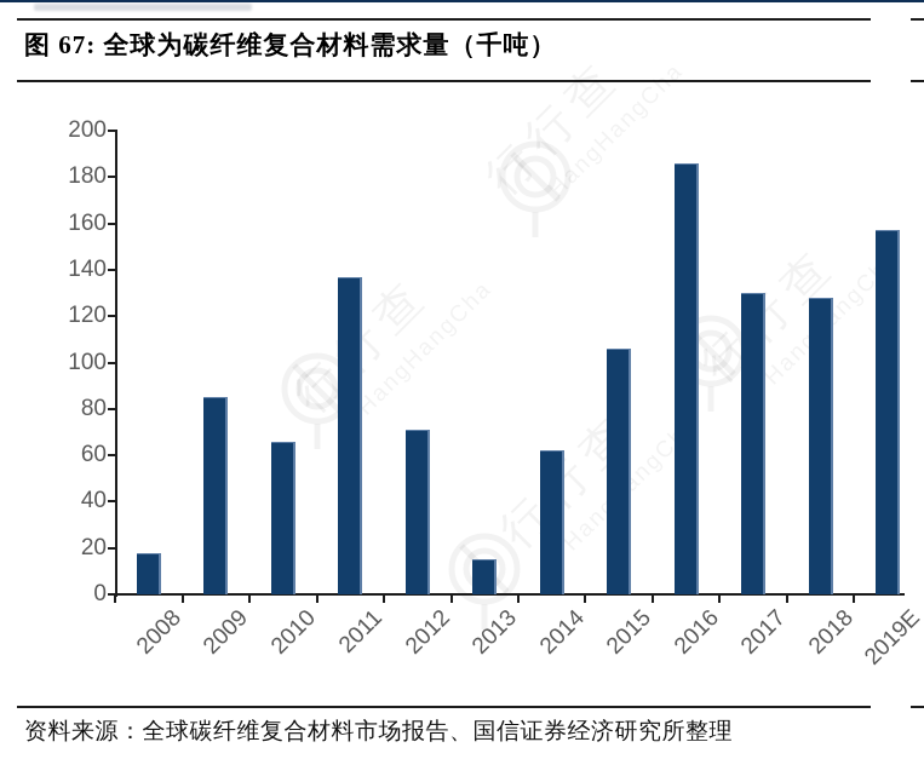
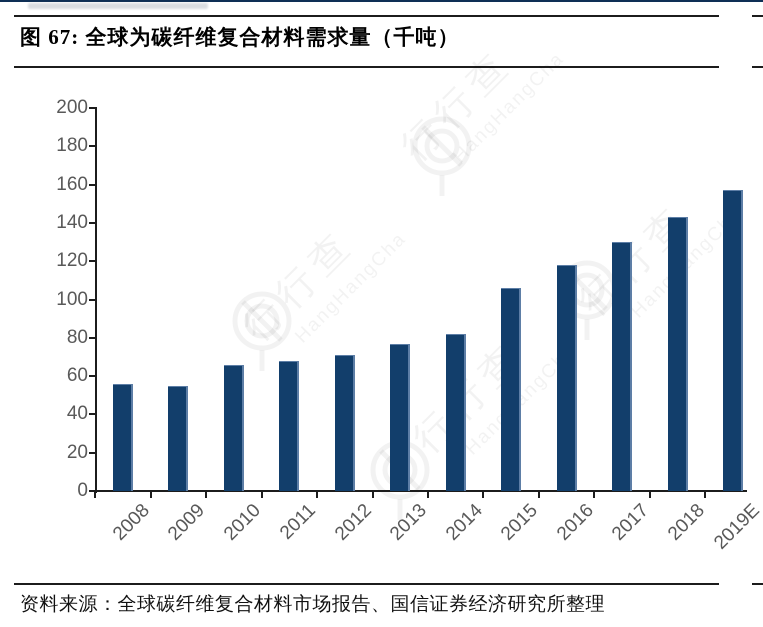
2008: 18 -> 56
2009: 85 -> 55
2011: 137 -> 68
2013: 15 -> 77
2014: 62 -> 82
2016: 186 -> 118
2018: 128 -> 143
